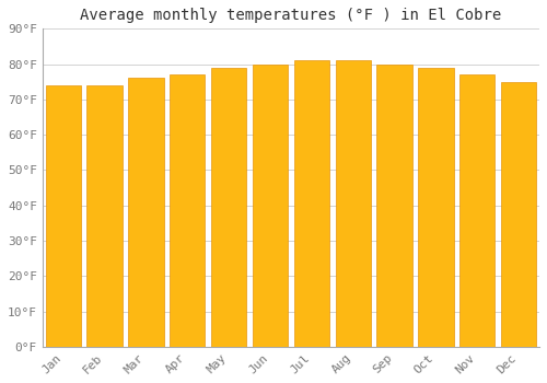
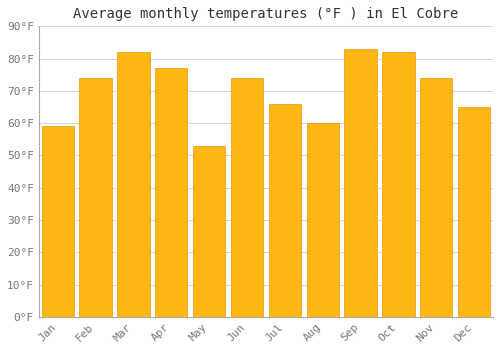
Jan: 74°F -> 59°F
Mar: 76°F -> 82°F
May: 79°F -> 53°F
Jun: 80°F -> 74°F
Jul: 81°F -> 66°F
Aug: 81°F -> 60°F
Sep: 80°F -> 83°F
Oct: 79°F -> 82°F
Nov: 77°F -> 74°F
Dec: 75°F -> 65°F
